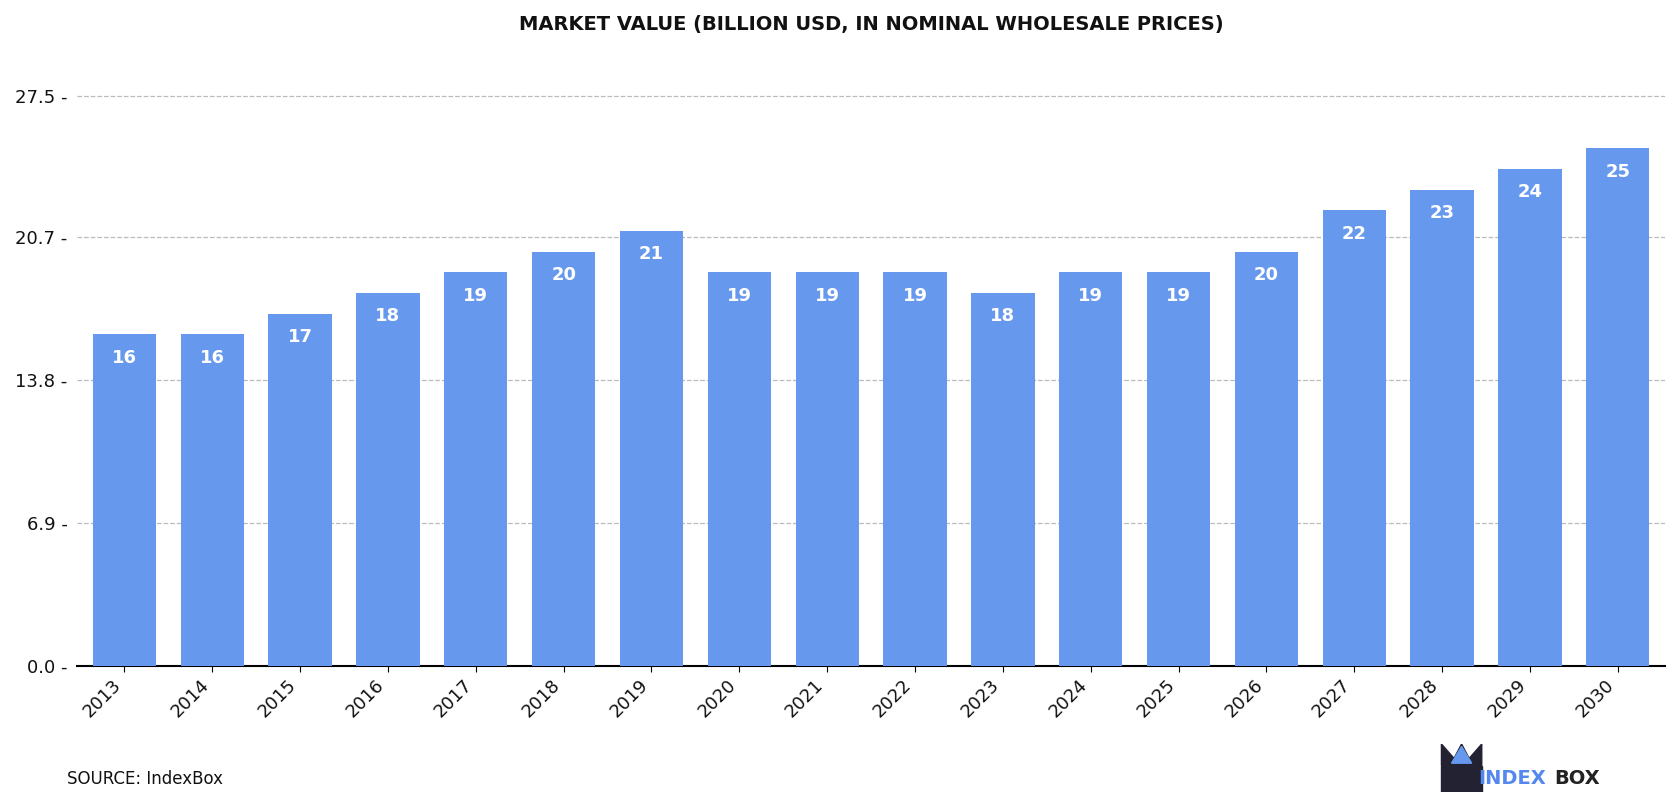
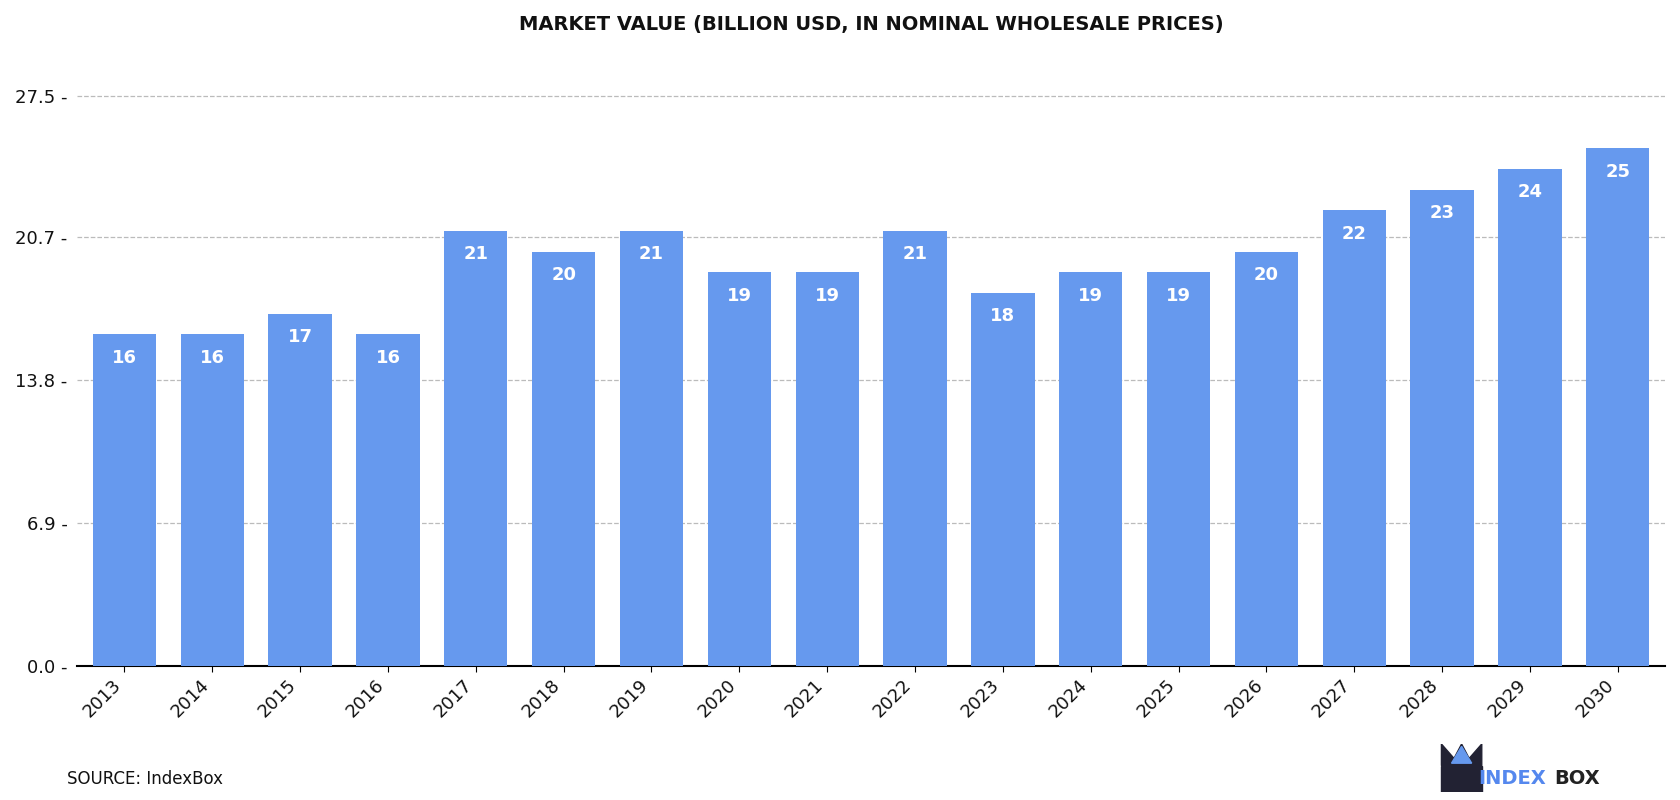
2016: 18 -> 16
2017: 19 -> 21
2022: 19 -> 21
